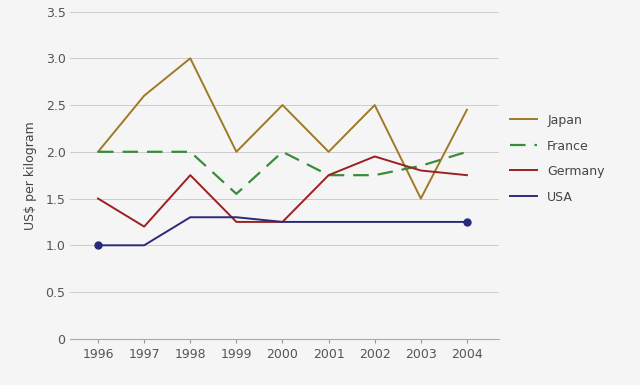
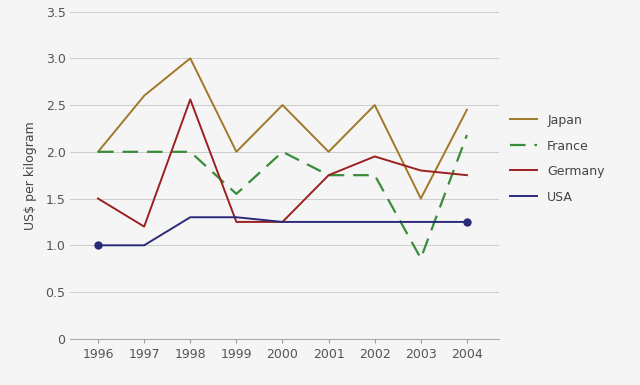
Germany/1998: 1.75 -> 2.56
France/2003: 1.85 -> 0.86
France/2004: 2.00 -> 2.18
